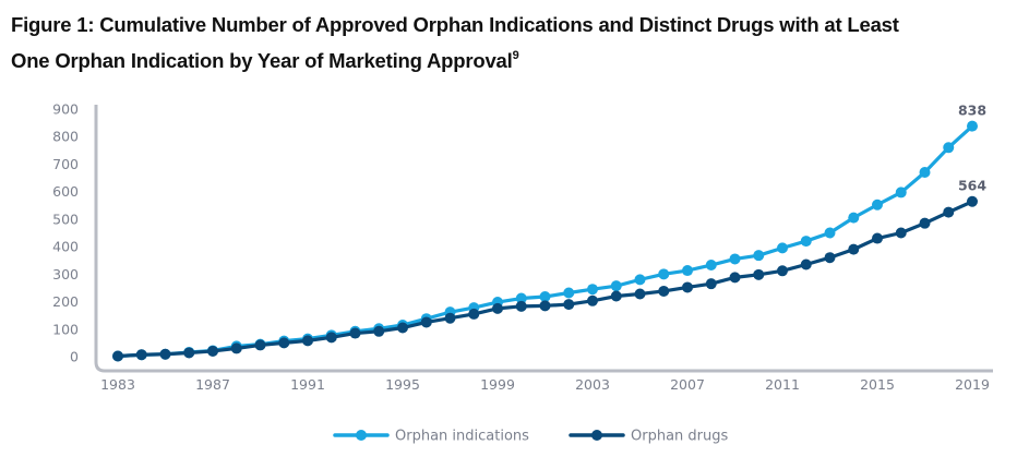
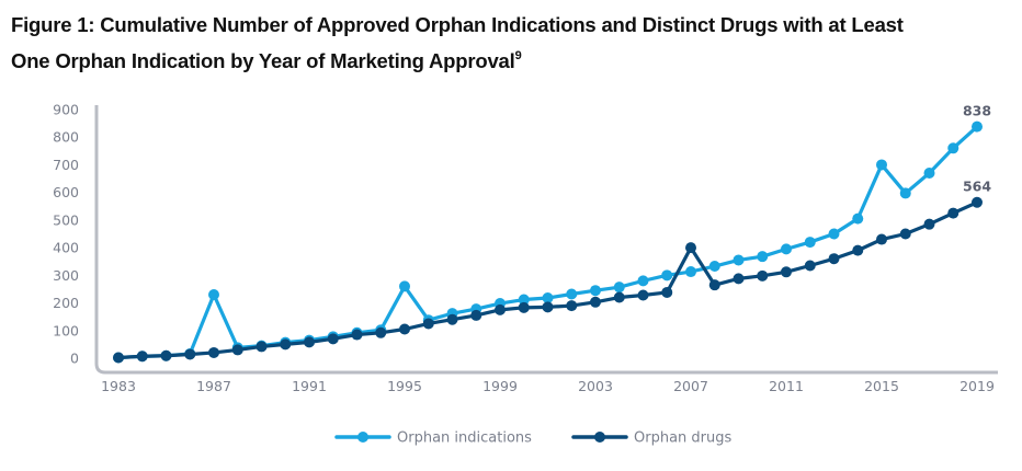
Orphan indications/1987: 20 -> 230
Orphan indications/1995: 120 -> 260
Orphan drugs/2007: 250 -> 400
Orphan indications/2015: 550 -> 700
